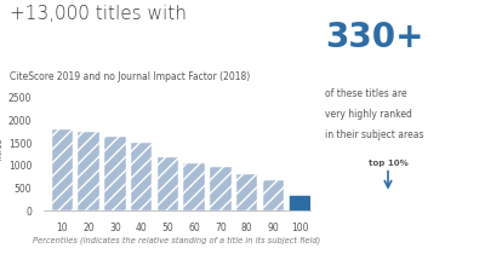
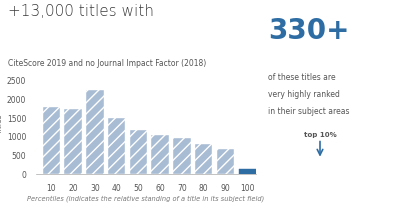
30: 1640 -> 2250
100: 340 -> 150
